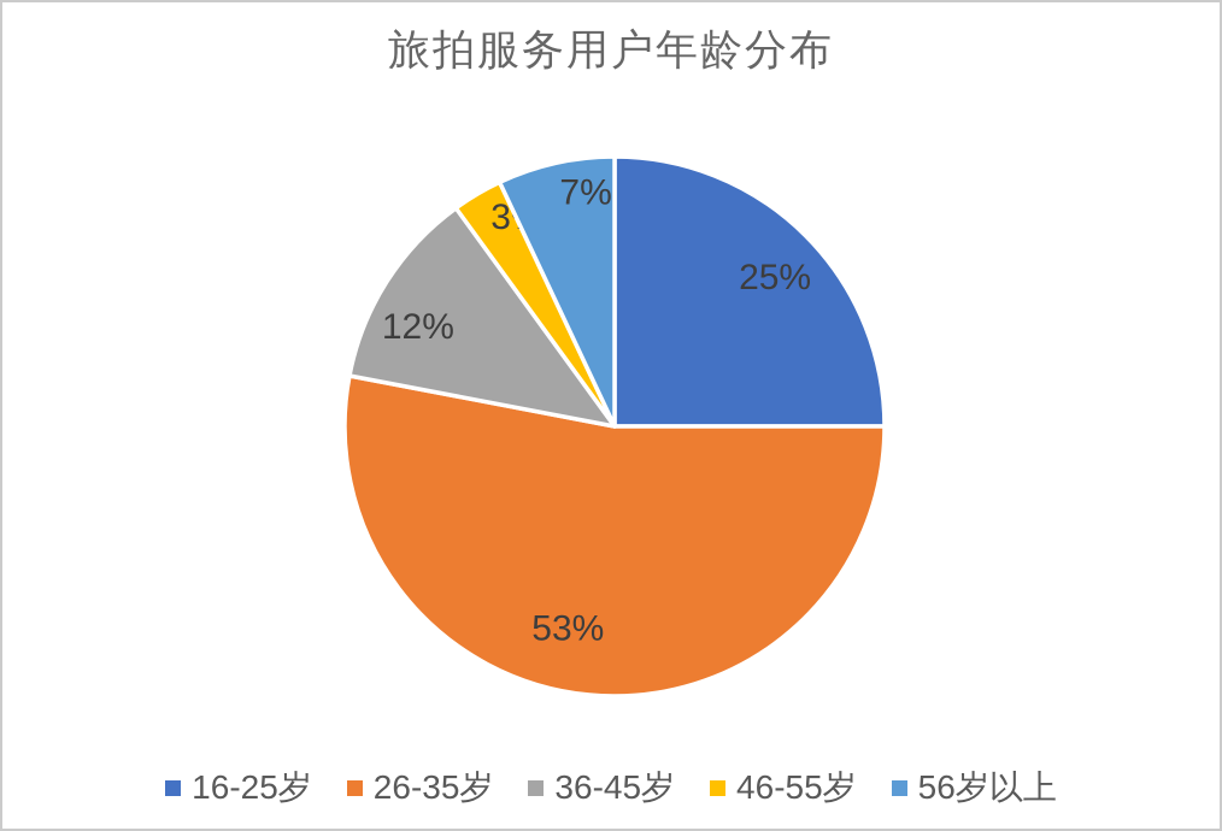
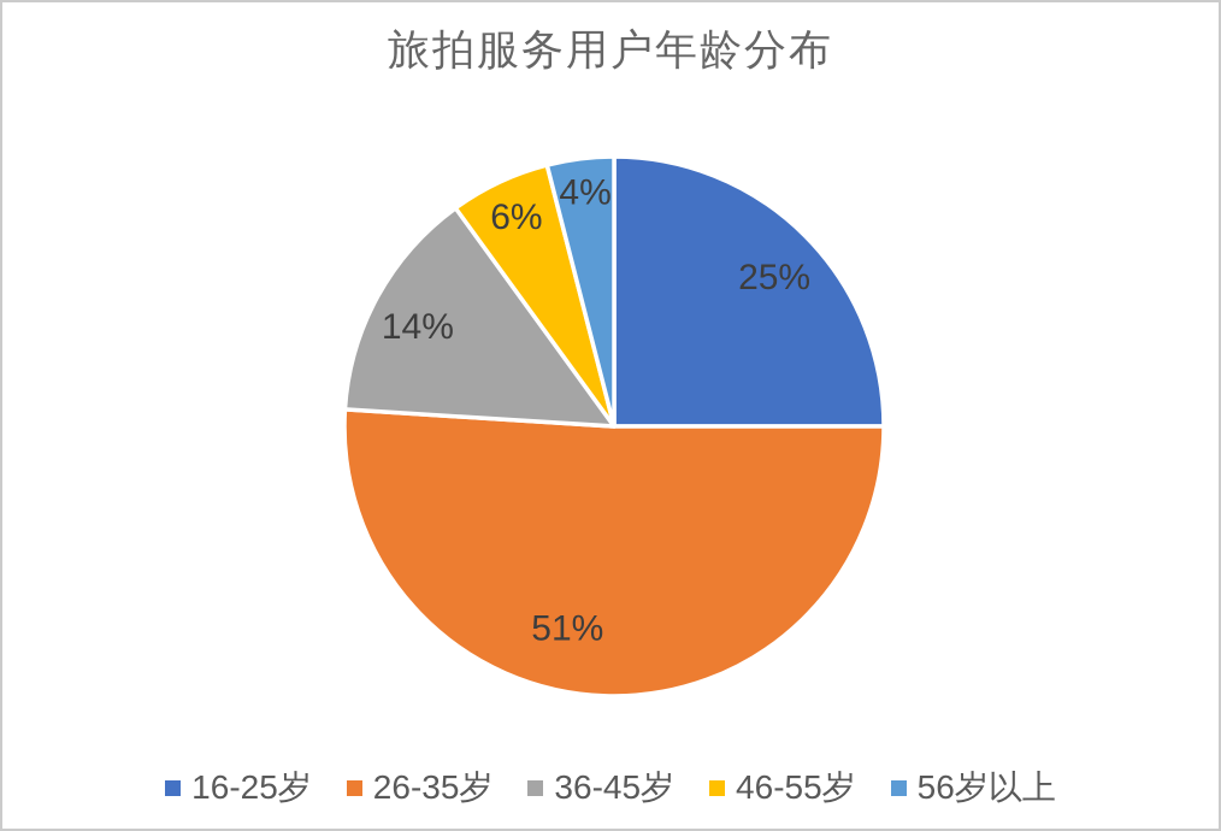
26-35岁: 53% -> 51%
36-45岁: 12% -> 14%
46-55岁: 3% -> 6%
56岁以上: 7% -> 4%
